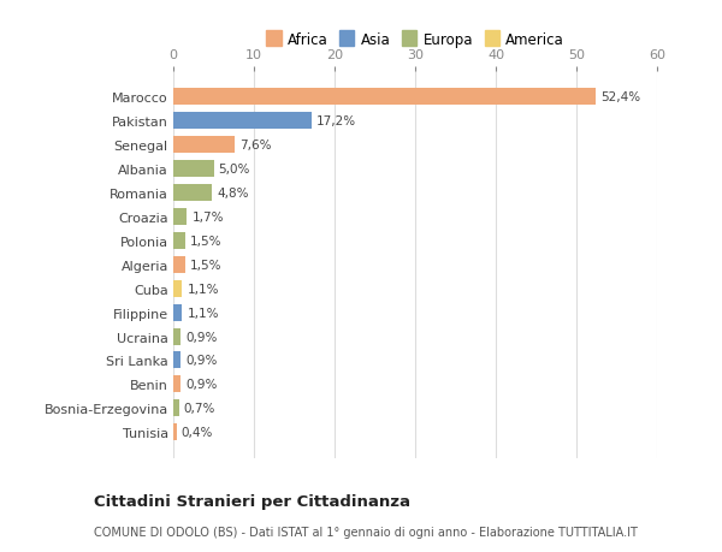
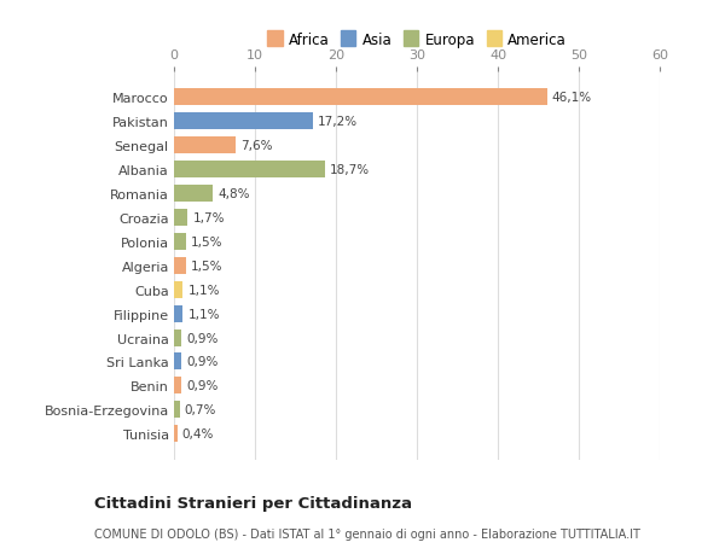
Marocco: 52,4% -> 46,1%
Albania: 5,0% -> 18,7%
